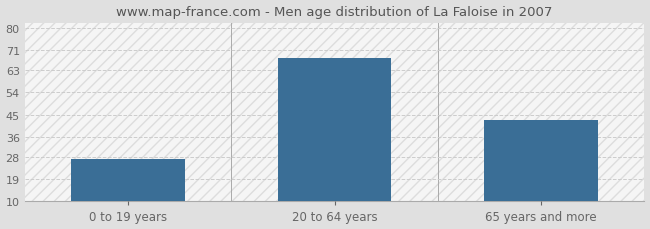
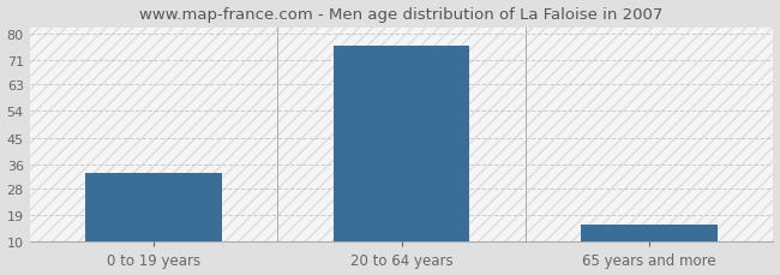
0 to 19 years: 27 -> 33
20 to 64 years: 68 -> 76
65 years and more: 43 -> 16
